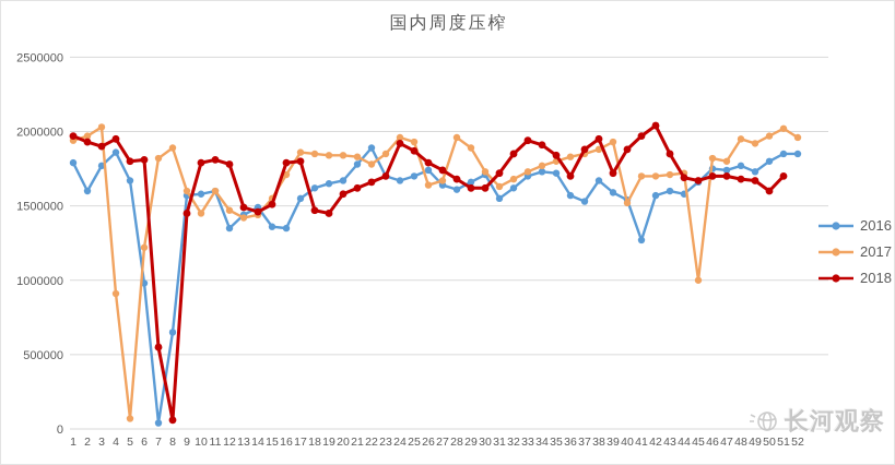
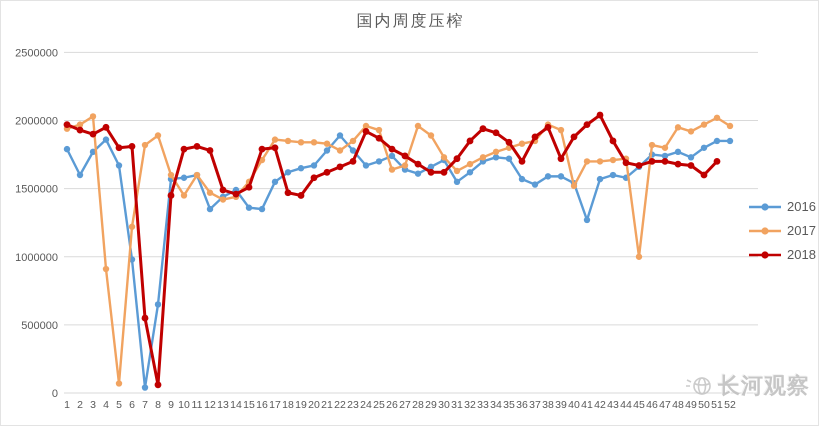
2016/23: 1700000 -> 1780000
2016/38: 1670000 -> 1590000
2017/38: 1880000 -> 1970000
